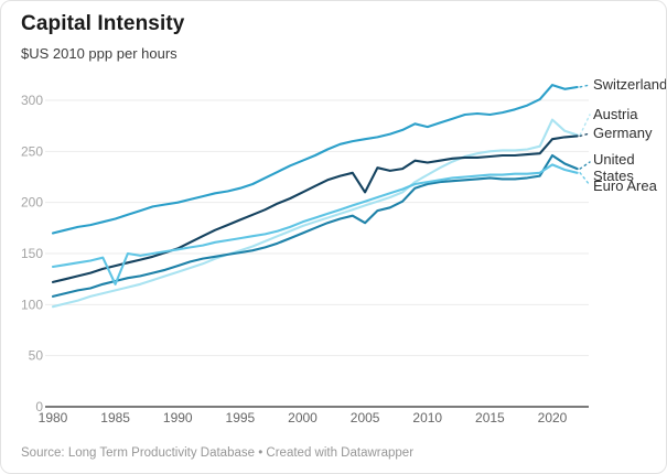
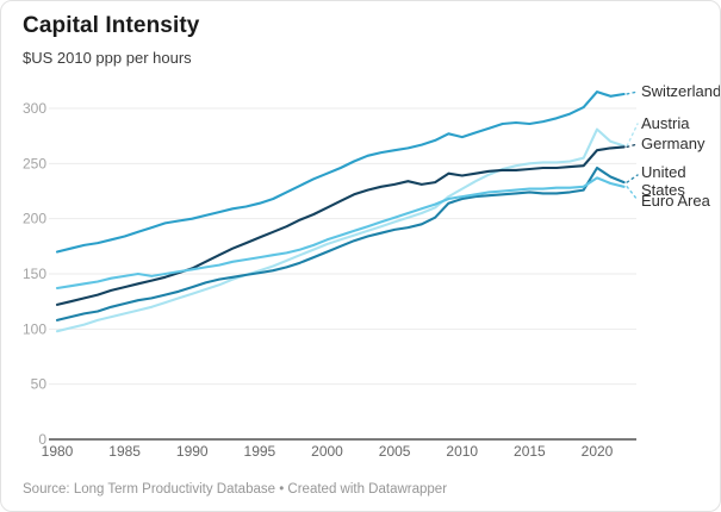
Euro Area/1985: 120 -> 150
Germany/2005: 210 -> 230
United States/2005: 180 -> 190
